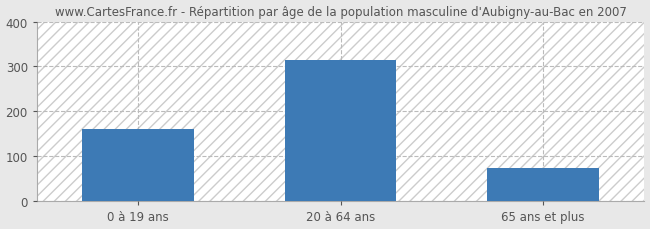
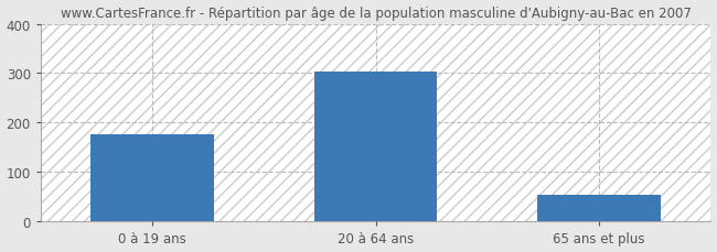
0 à 19 ans: 160 -> 176
20 à 64 ans: 315 -> 303
65 ans et plus: 75 -> 55
